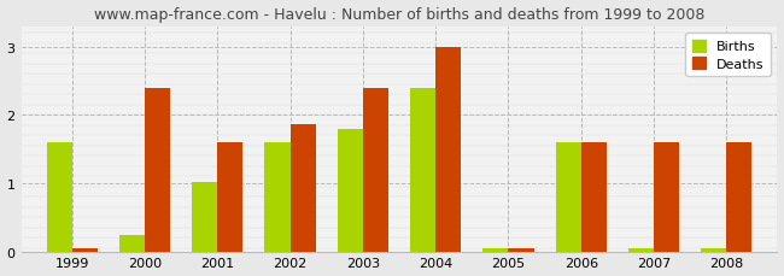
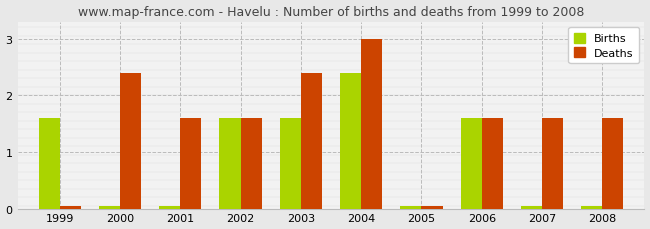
Births/2000: 0.24 -> 0.05
Births/2001: 1.02 -> 0.05
Deaths/2002: 1.86 -> 1.60
Births/2003: 1.80 -> 1.60
